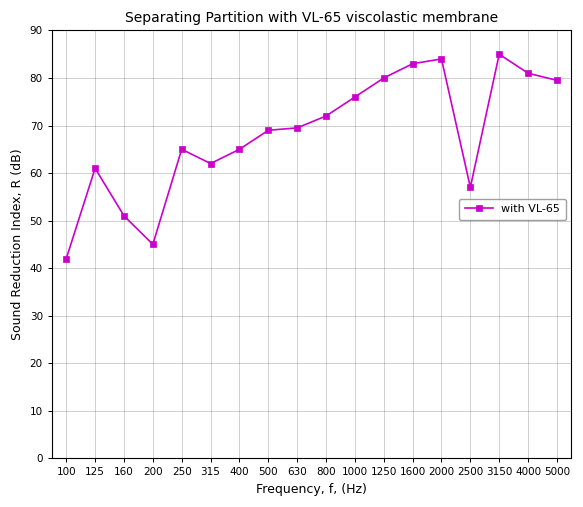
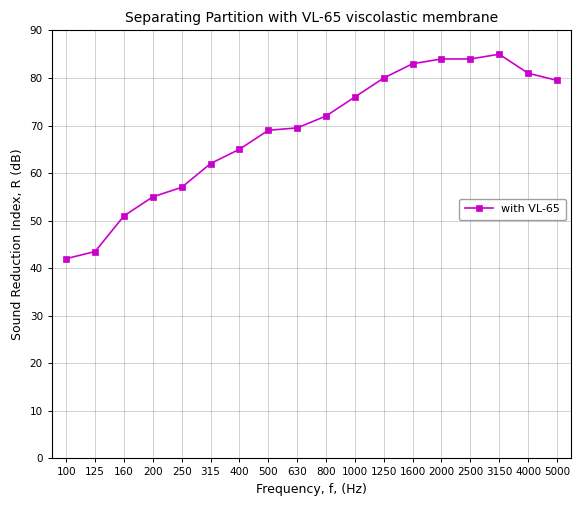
125: 61.0 -> 43.5
200: 45.0 -> 55.0
250: 65.0 -> 57.0
2500: 57.0 -> 84.0
